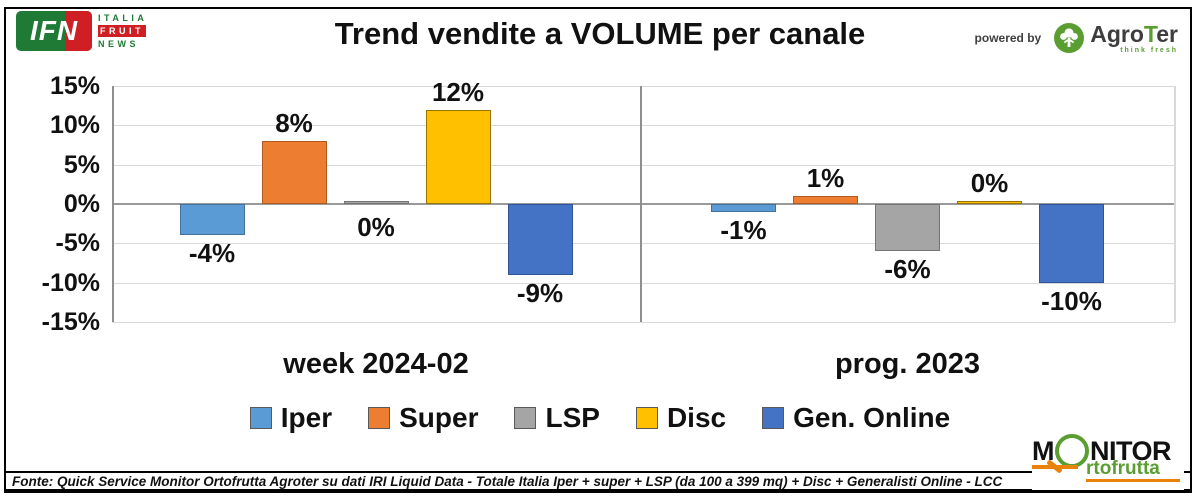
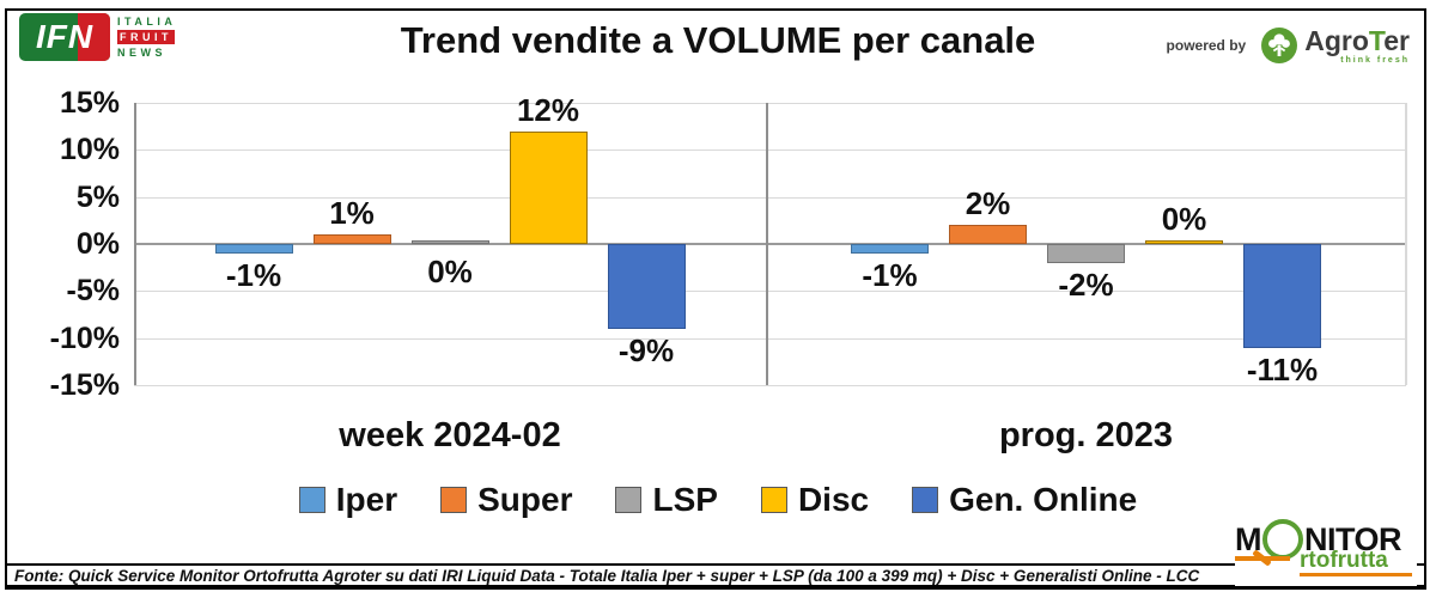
Iper/week 2024-02: -4% -> -1%
Super/week 2024-02: 8% -> 1%
Super/prog. 2023: 1% -> 2%
LSP/prog. 2023: -6% -> -2%
Gen. Online/prog. 2023: -10% -> -11%
